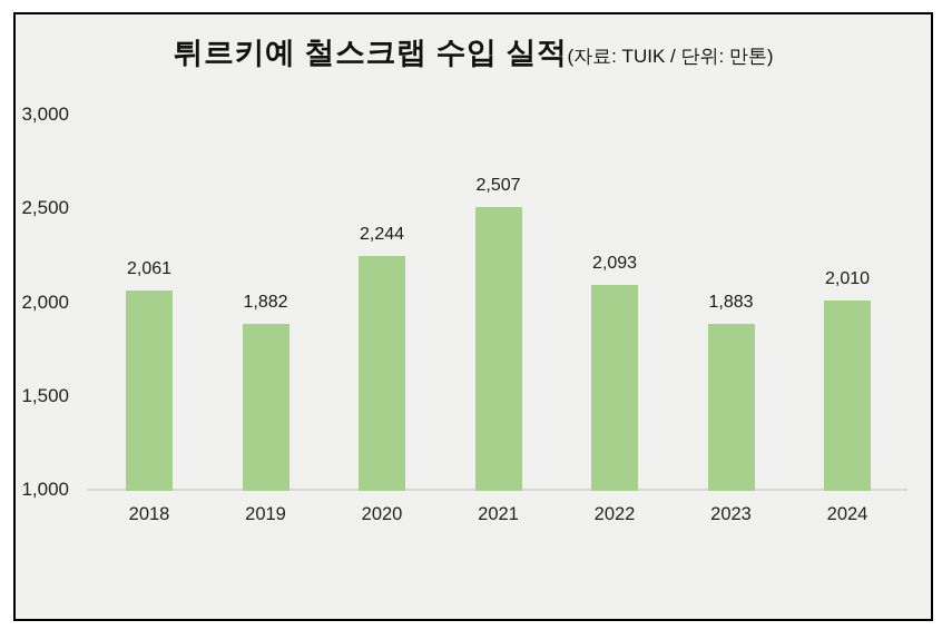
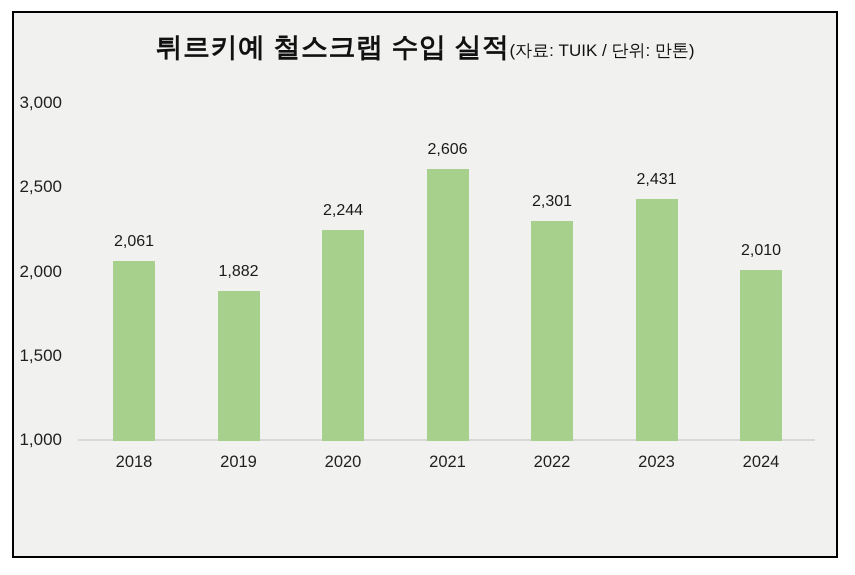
2021: 2,507 -> 2,606
2022: 2,093 -> 2,301
2023: 1,883 -> 2,431
